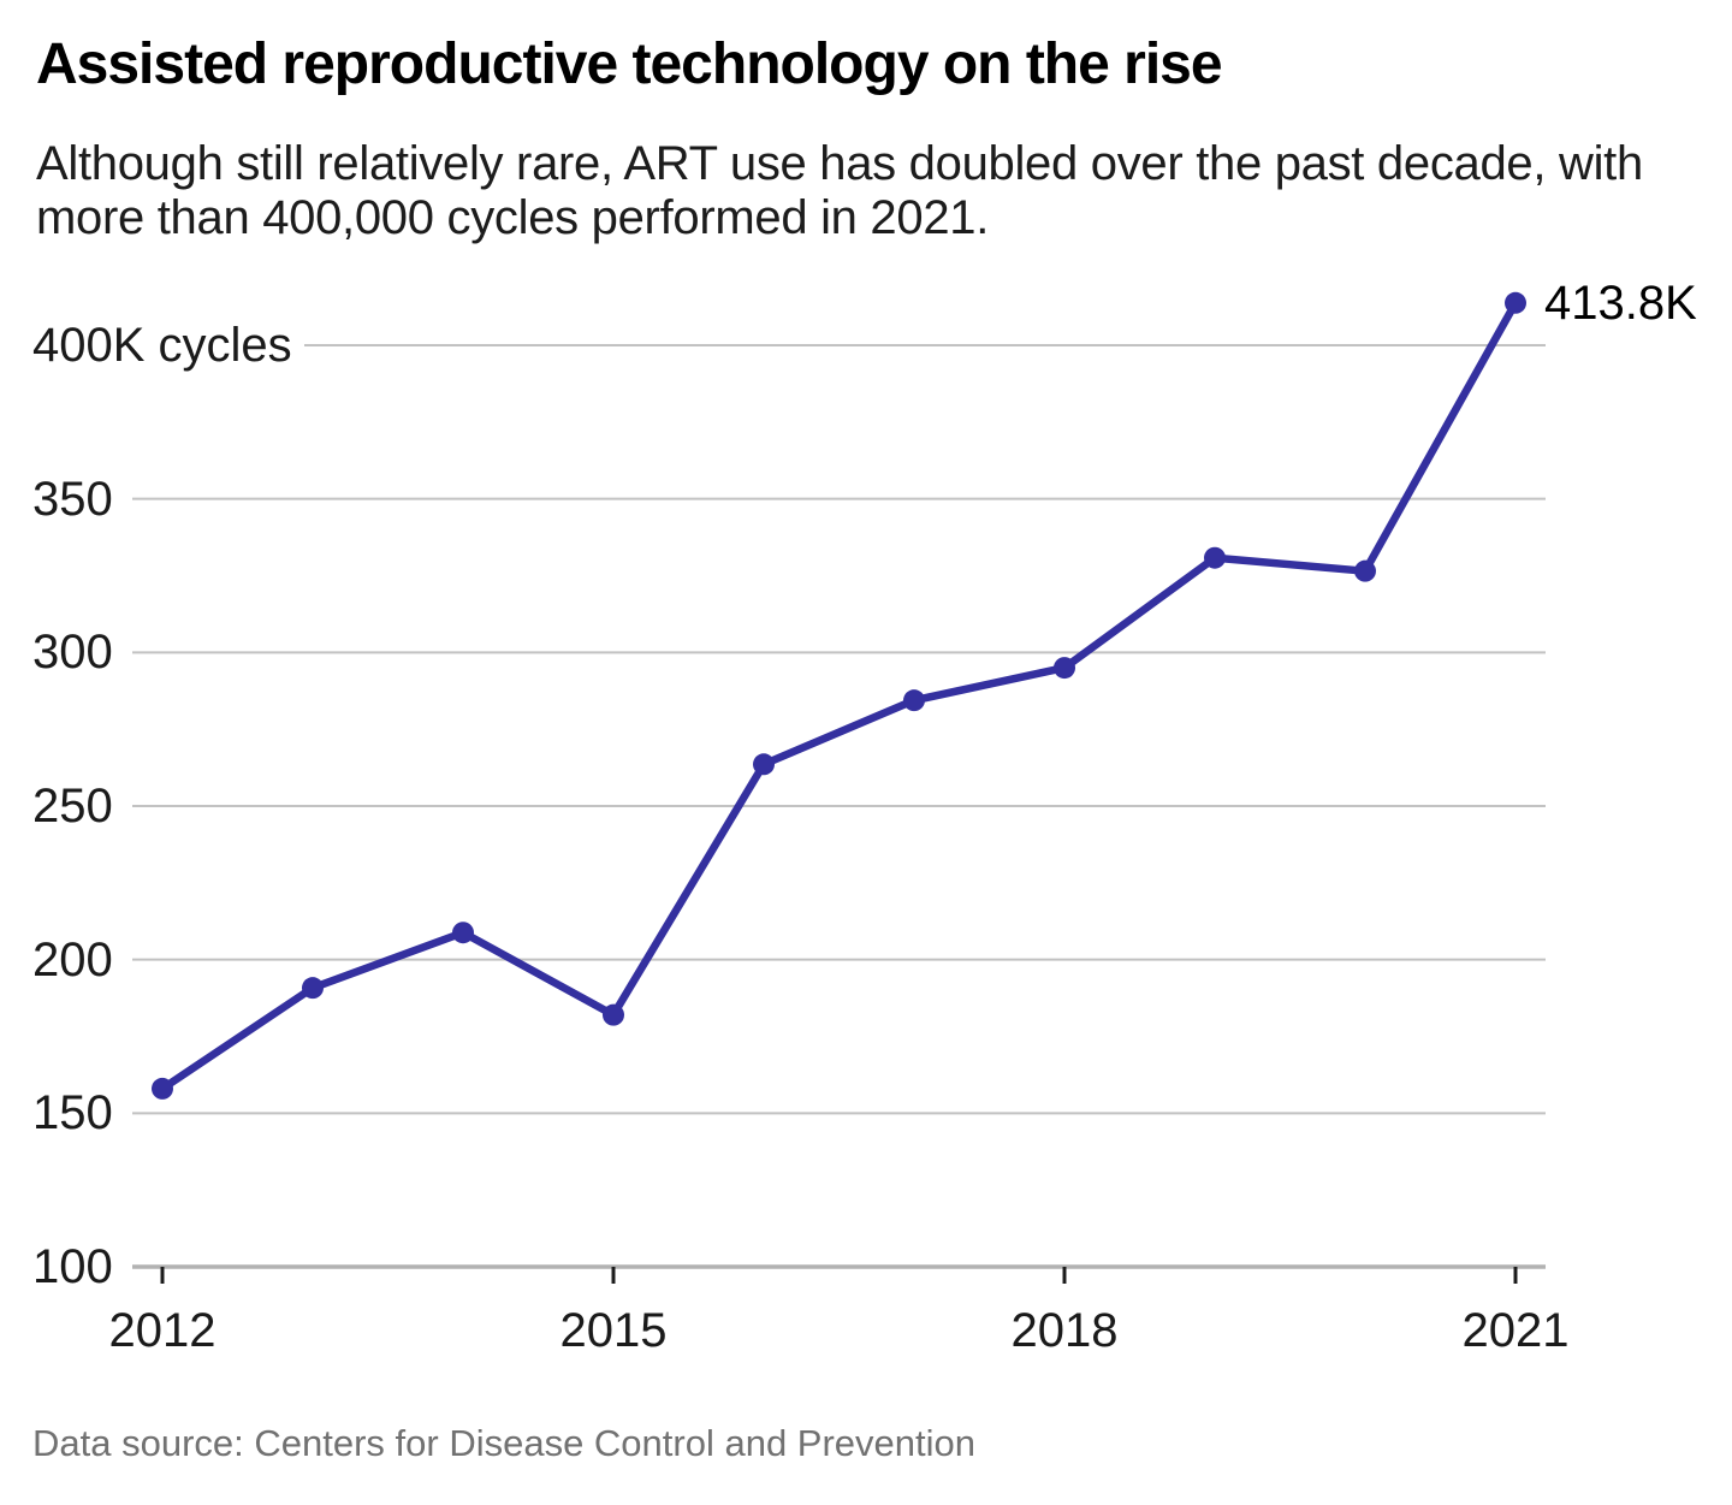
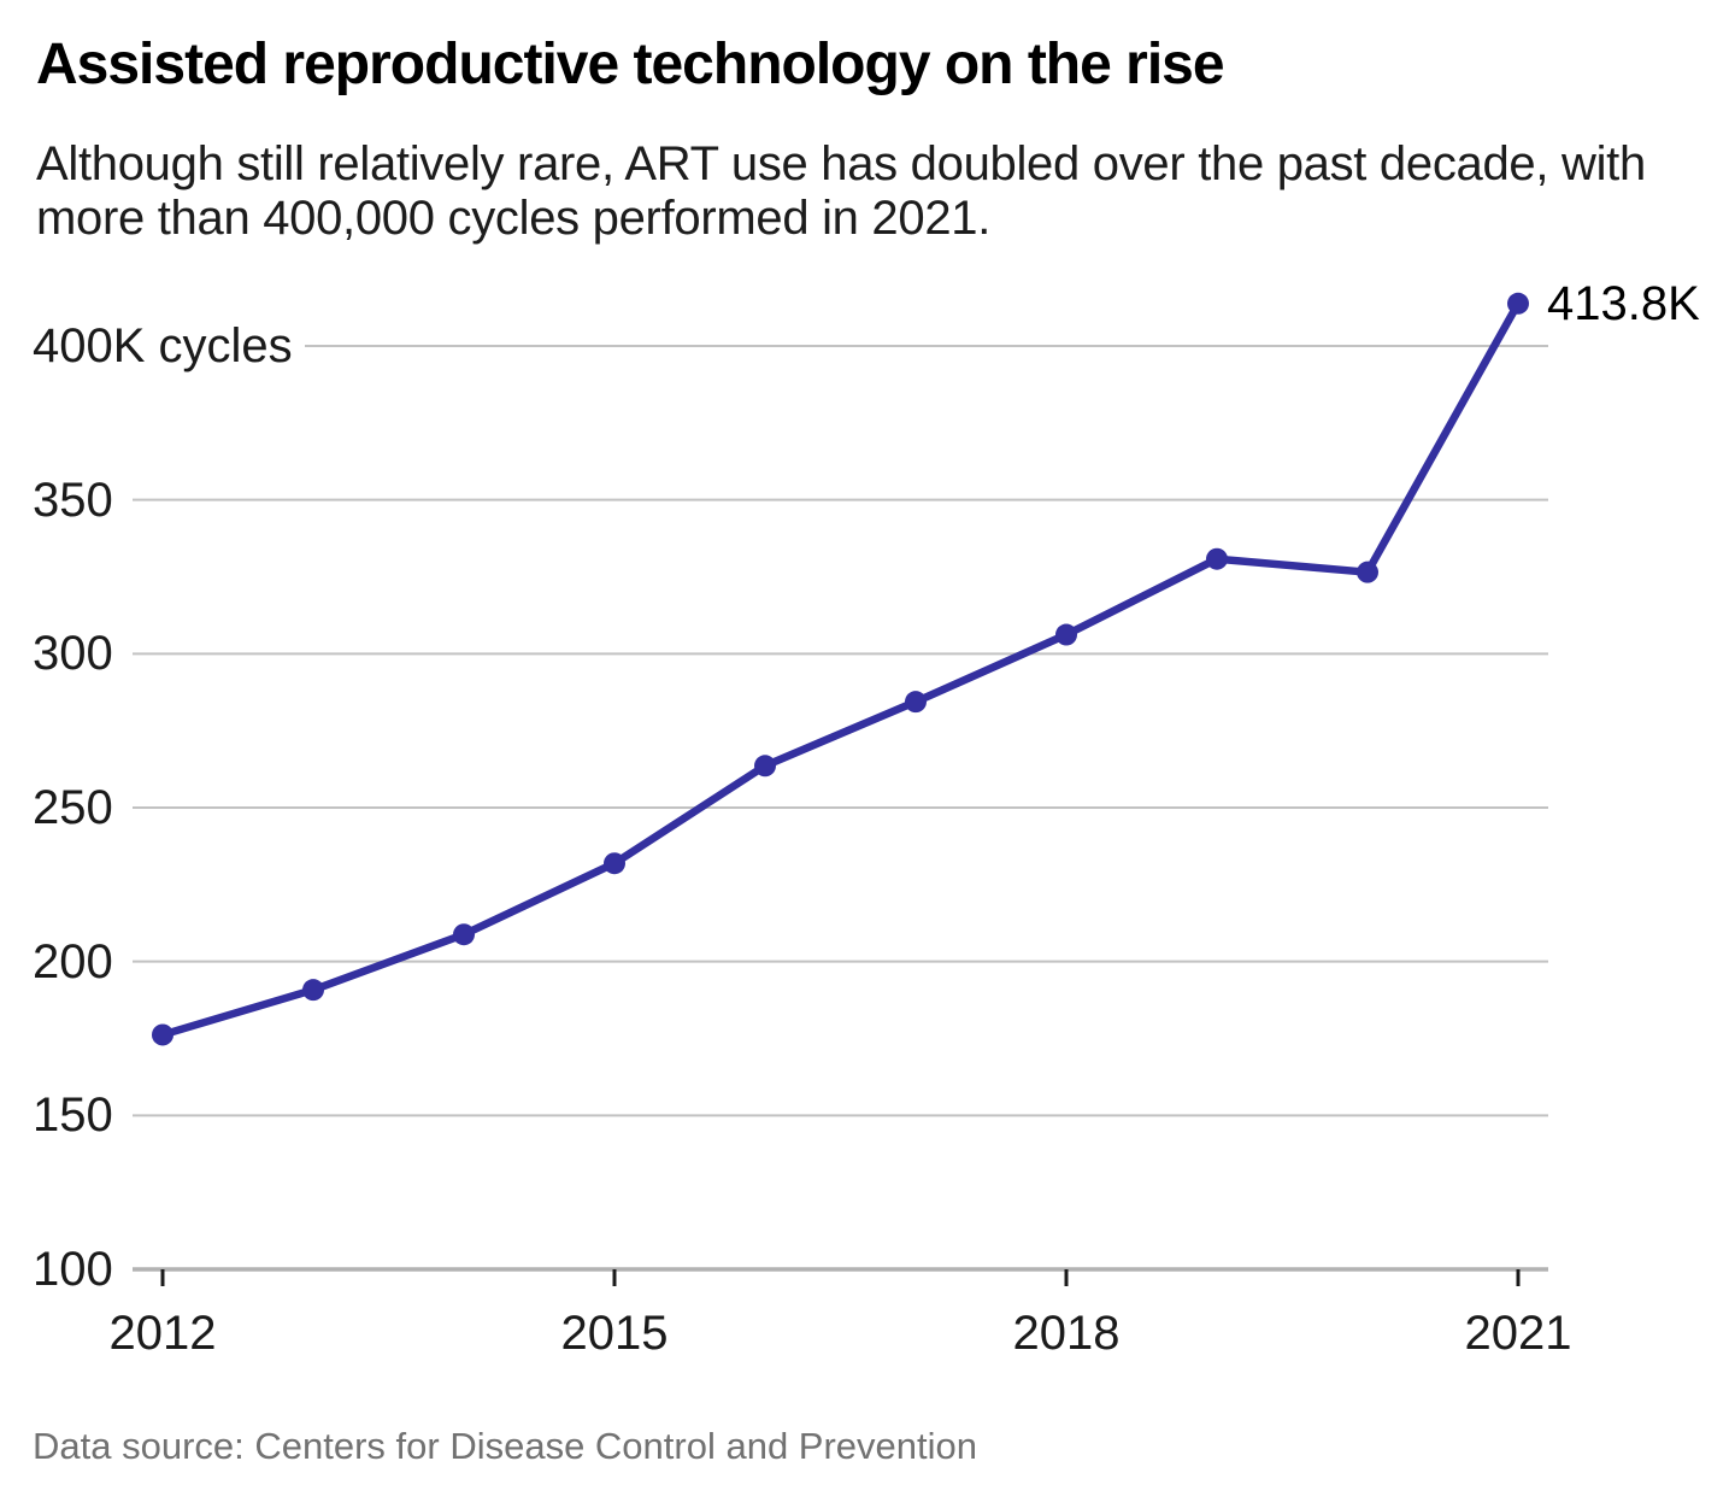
2012: 158 -> 176
2015: 182 -> 232
2018: 295 -> 306
